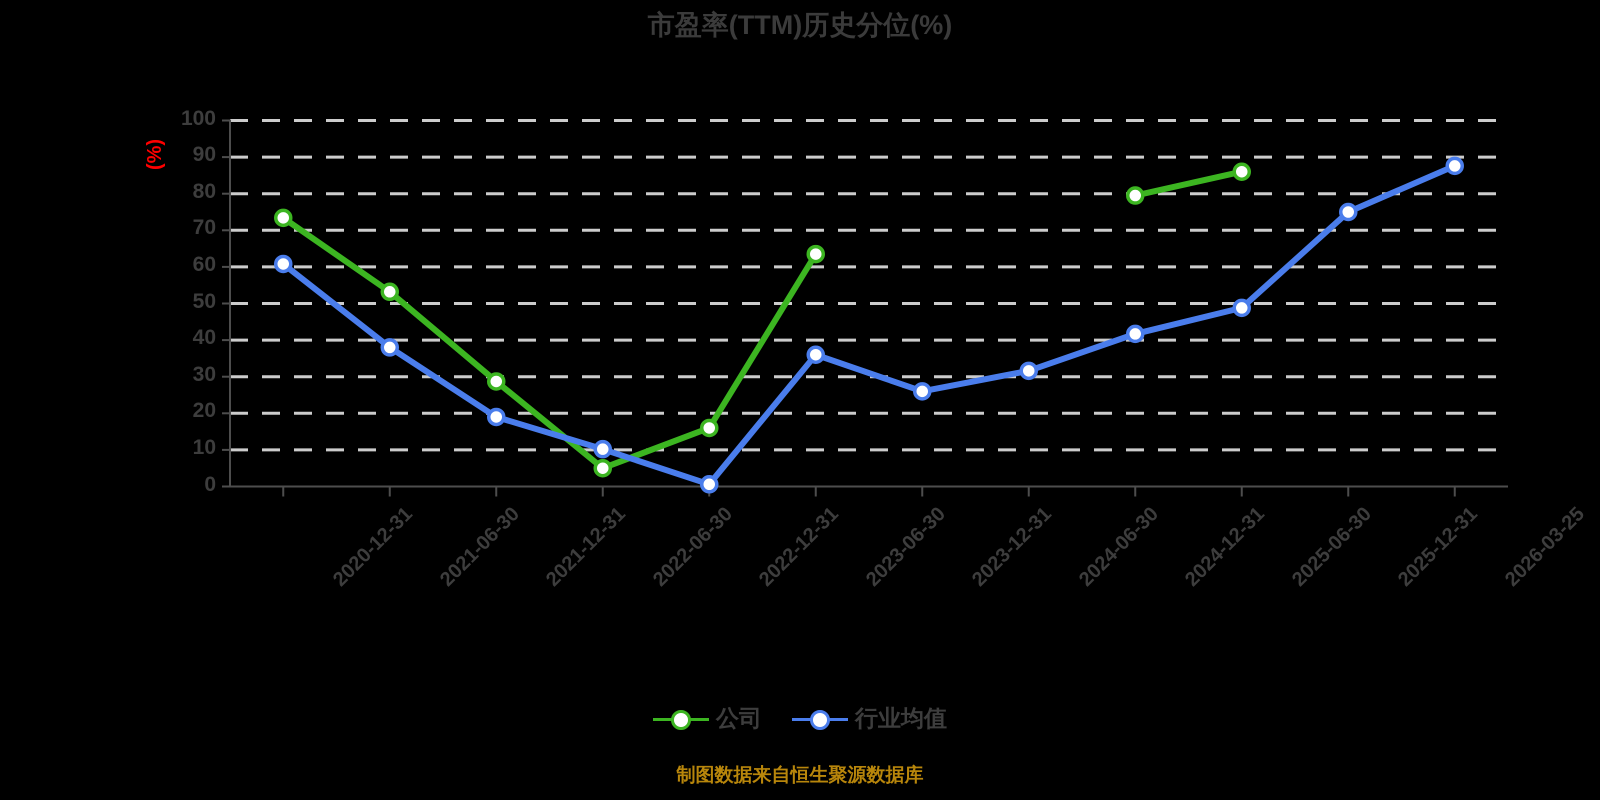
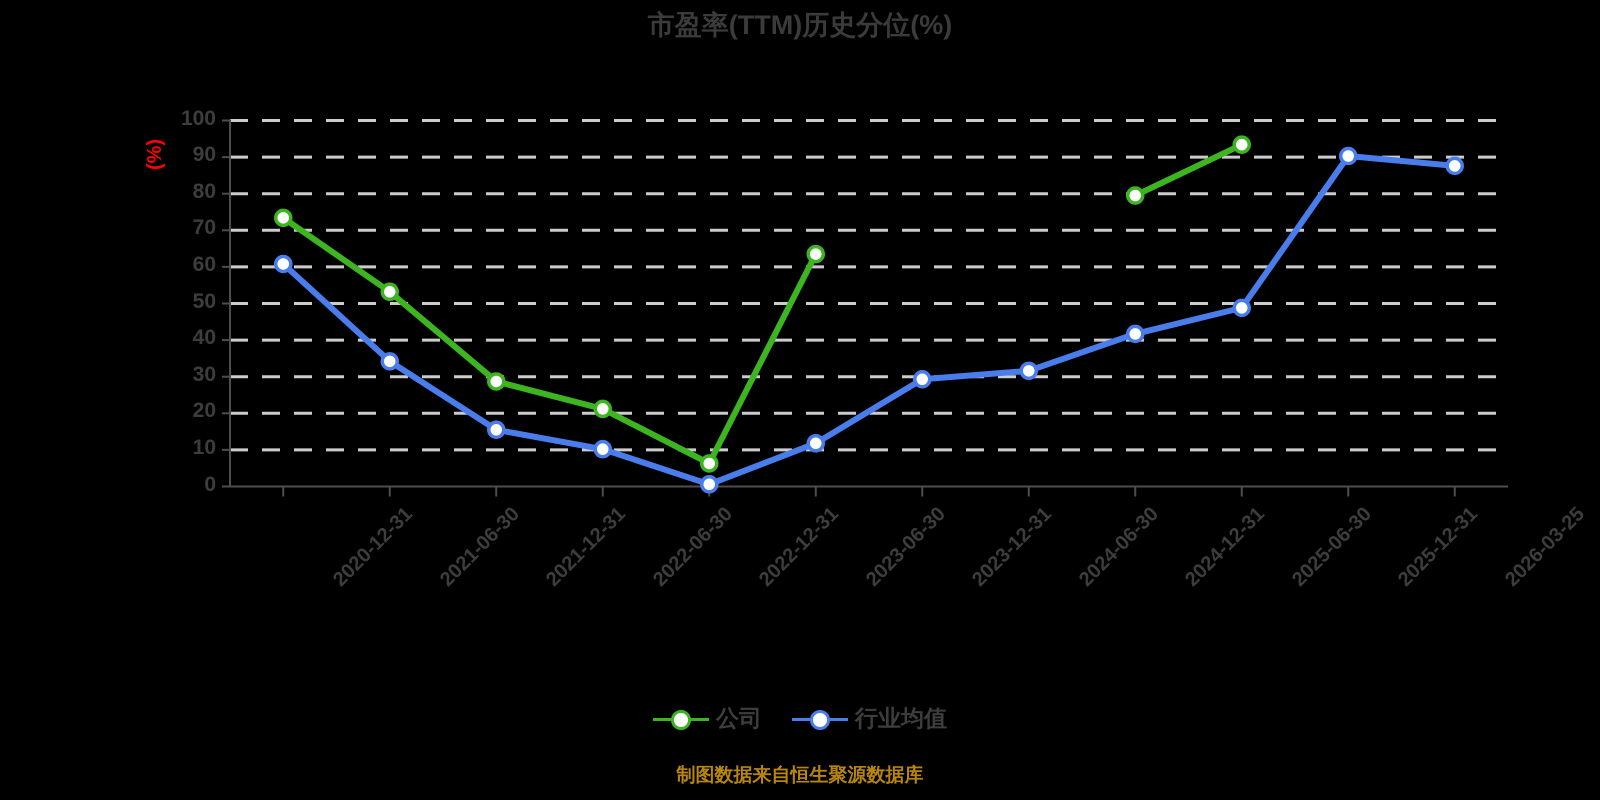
行业均值/2021-06-30: 38 -> 34
行业均值/2021-12-31: 19 -> 16
公司/2022-06-30: 5 -> 21
公司/2022-12-31: 16 -> 6
行业均值/2023-06-30: 36 -> 12
行业均值/2023-12-31: 26 -> 29
公司/2025-06-30: 86 -> 93
行业均值/2025-12-31: 75 -> 90
